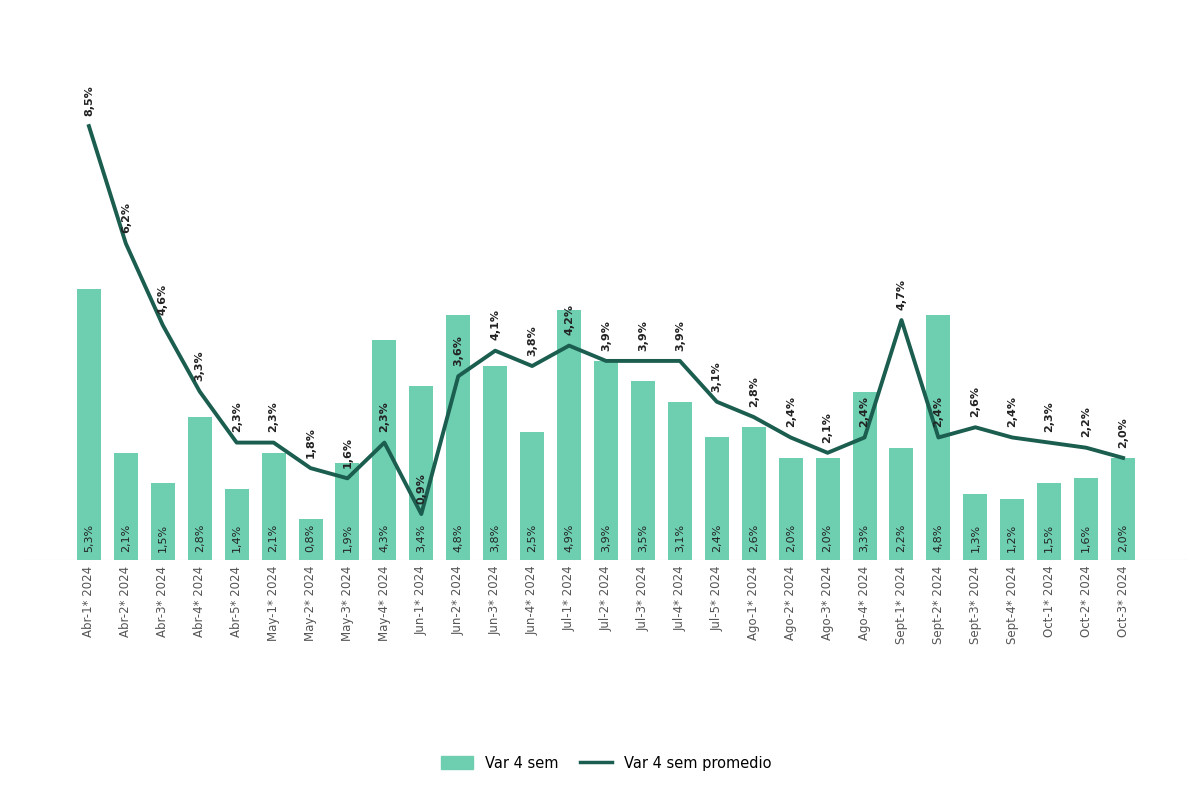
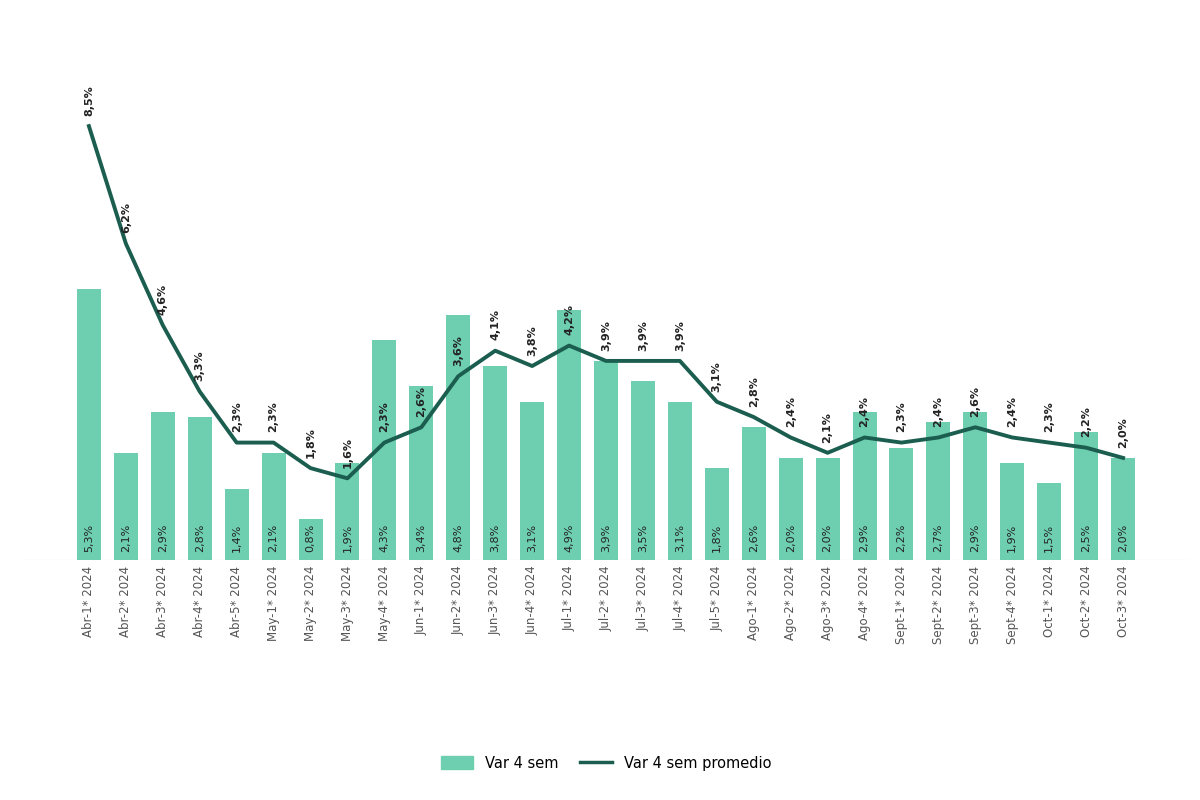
Var 4 sem/Abr-3* 2024: 1,5% -> 2,9%
Var 4 sem promedio/Jun-1* 2024: 0,9% -> 2,6%
Var 4 sem/Jun-4* 2024: 2,5% -> 3,1%
Var 4 sem/Jul-5* 2024: 2,4% -> 1,8%
Var 4 sem/Ago-4* 2024: 3,3% -> 2,9%
Var 4 sem promedio/Sept-1* 2024: 4,7% -> 2,3%
Var 4 sem/Sept-2* 2024: 4,8% -> 2,7%
Var 4 sem/Sept-3* 2024: 1,3% -> 2,9%
Var 4 sem/Sept-4* 2024: 1,2% -> 1,9%
Var 4 sem/Oct-2* 2024: 1,6% -> 2,5%
